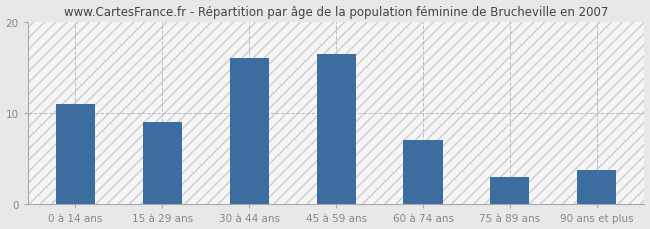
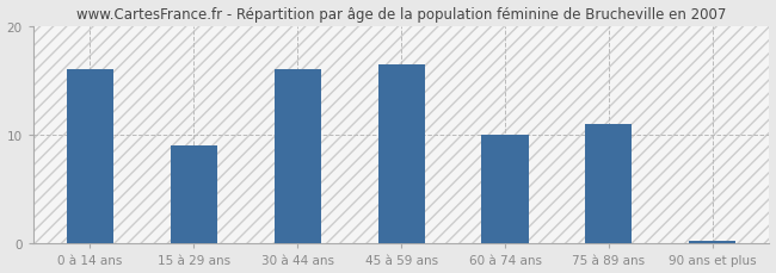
0 à 14 ans: 11.0 -> 16.0
60 à 74 ans: 7.0 -> 10.0
75 à 89 ans: 3.0 -> 11.0
90 ans et plus: 3.8 -> 0.3
